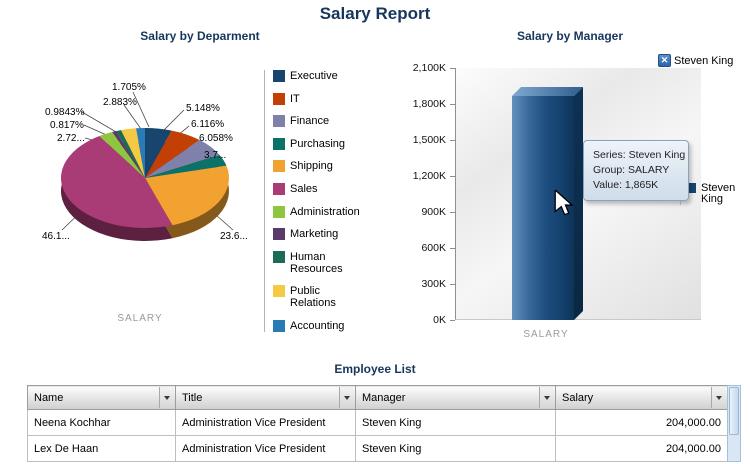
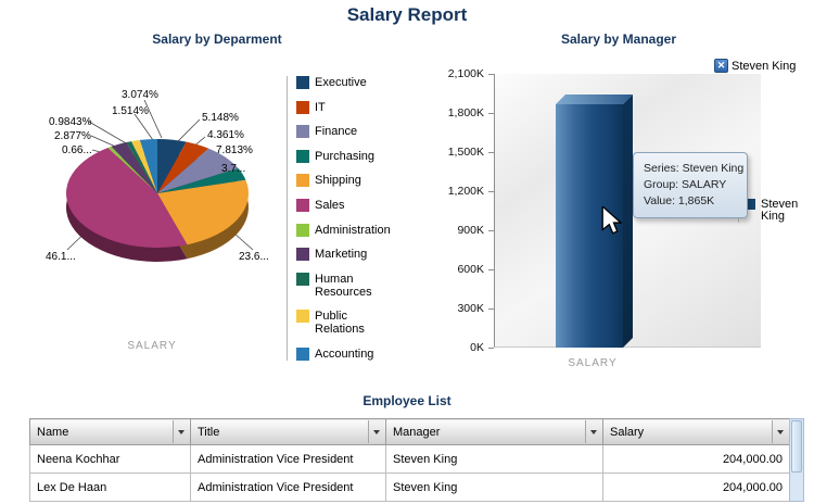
Salary by Deparment/IT: 6.116% -> 4.361%
Salary by Deparment/Finance: 6.058% -> 7.813%
Salary by Deparment/Administration: 2.72 -> 0.66
Salary by Deparment/Marketing: 0.817% -> 2.877%
Salary by Deparment/Public Relations: 2.883% -> 1.514%
Salary by Deparment/Accounting: 1.705% -> 3.074%
